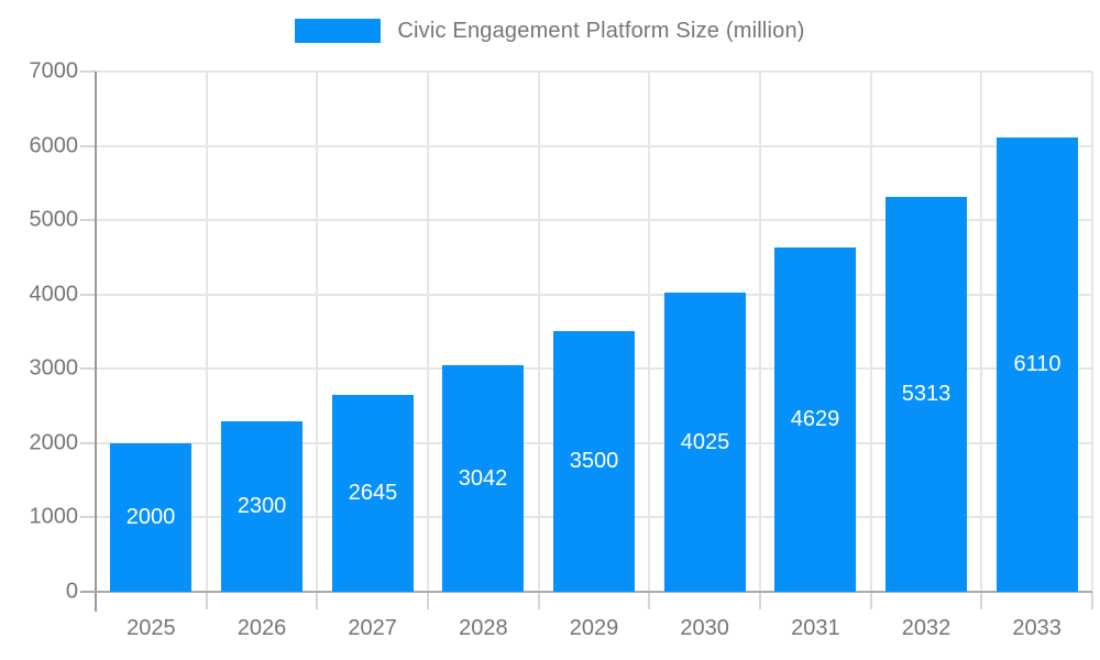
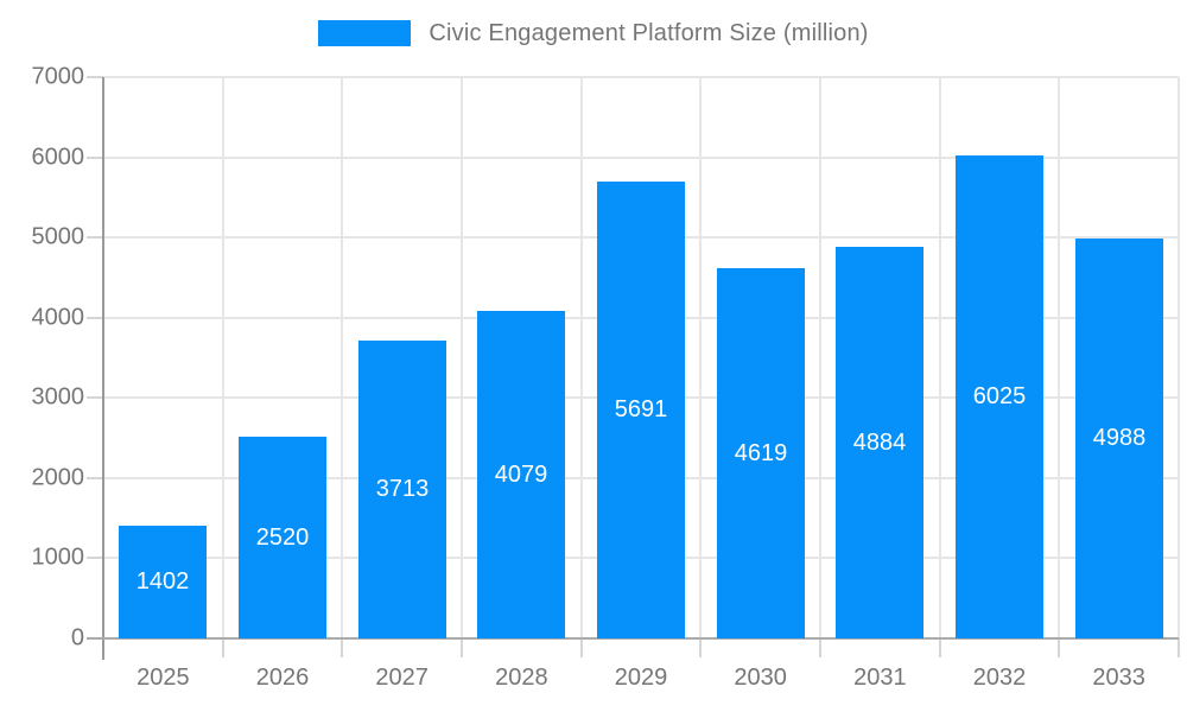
2025: 2000 -> 1402
2026: 2300 -> 2520
2027: 2645 -> 3713
2028: 3042 -> 4079
2029: 3500 -> 5691
2030: 4025 -> 4619
2031: 4629 -> 4884
2032: 5313 -> 6025
2033: 6110 -> 4988
